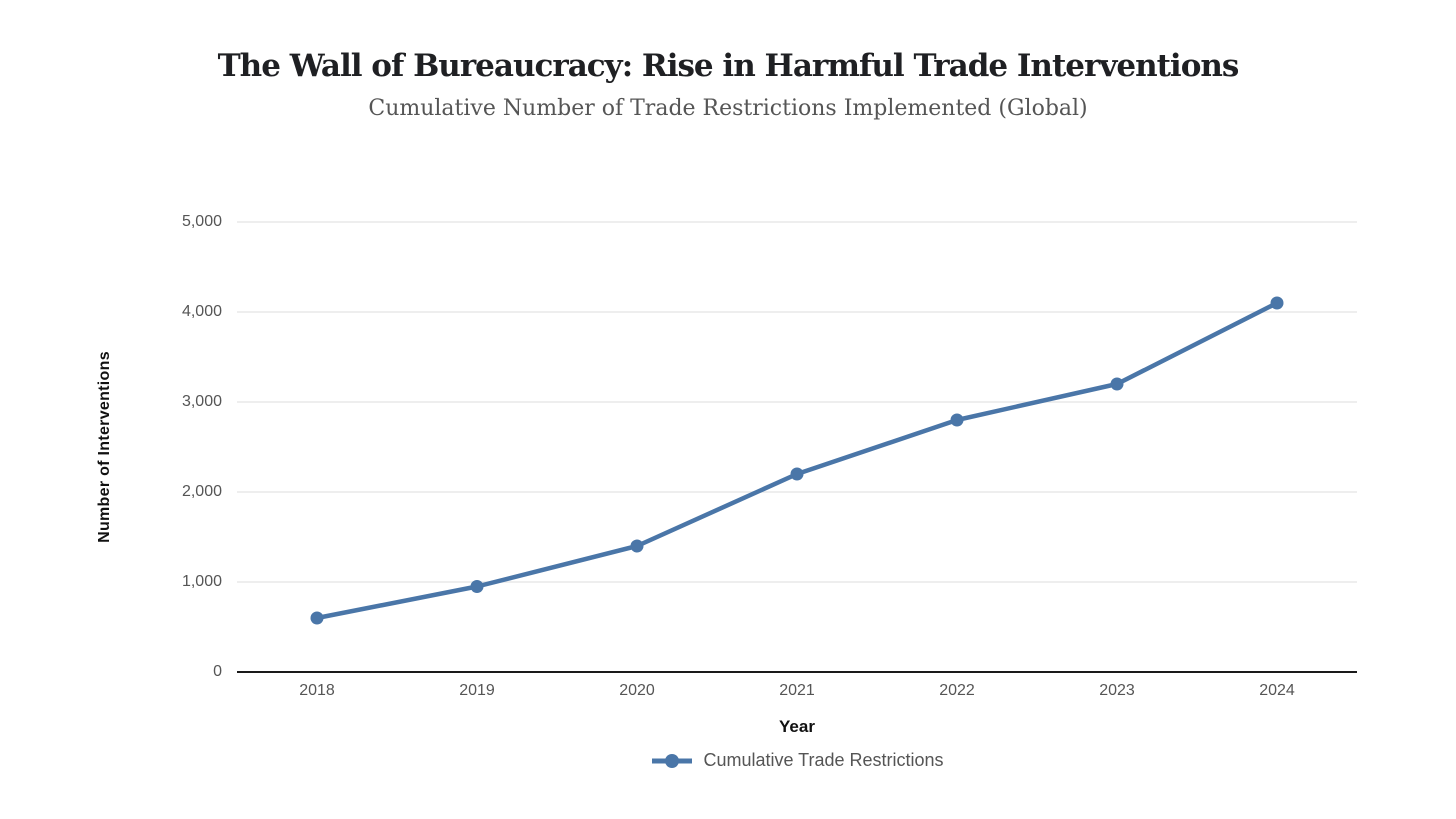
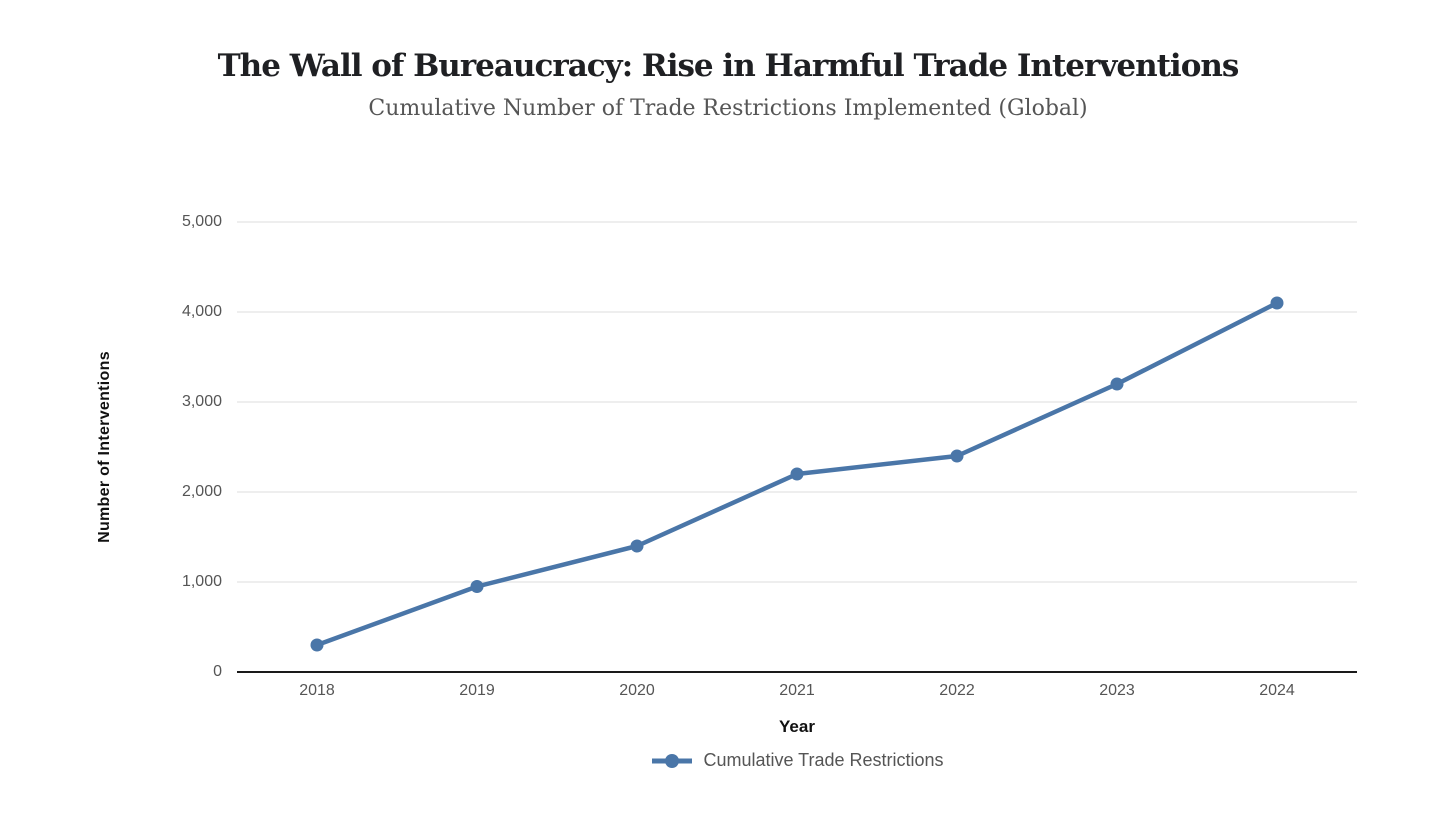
2018: 600 -> 300
2022: 2800 -> 2400
